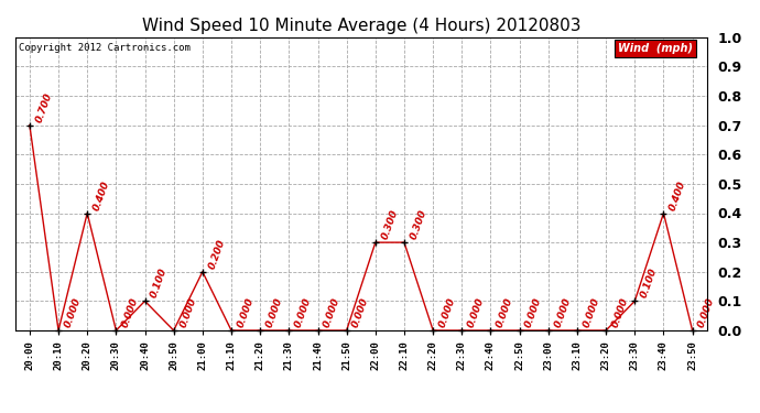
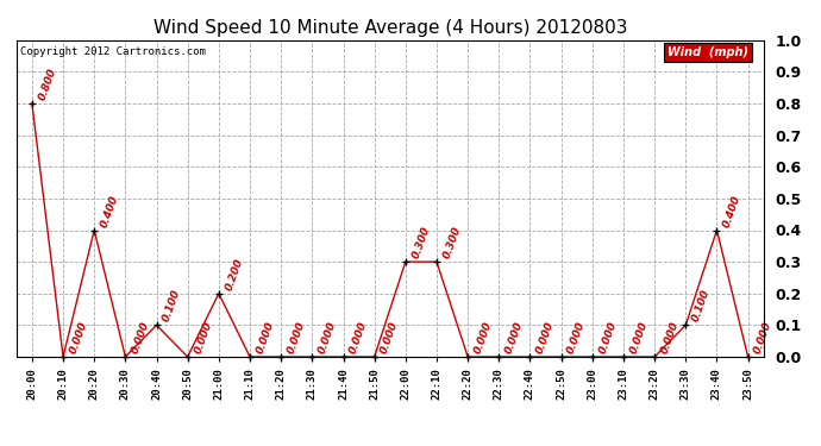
20:00: 0.700 -> 0.800
